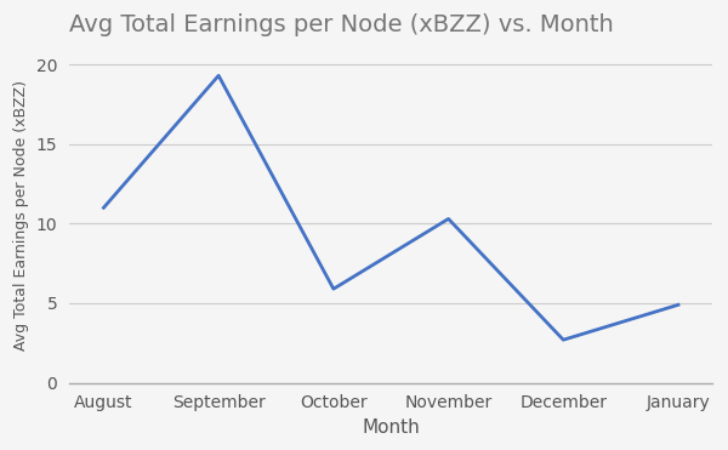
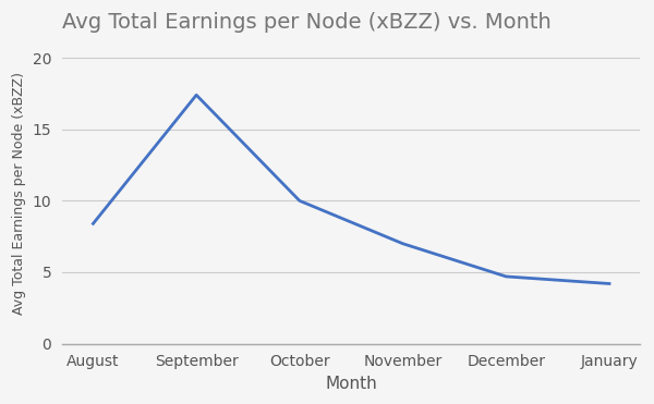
August: 11.0 -> 8.4
September: 19.3 -> 17.4
October: 5.9 -> 10.0
November: 10.3 -> 7.0
December: 2.7 -> 4.7
January: 4.9 -> 4.2
